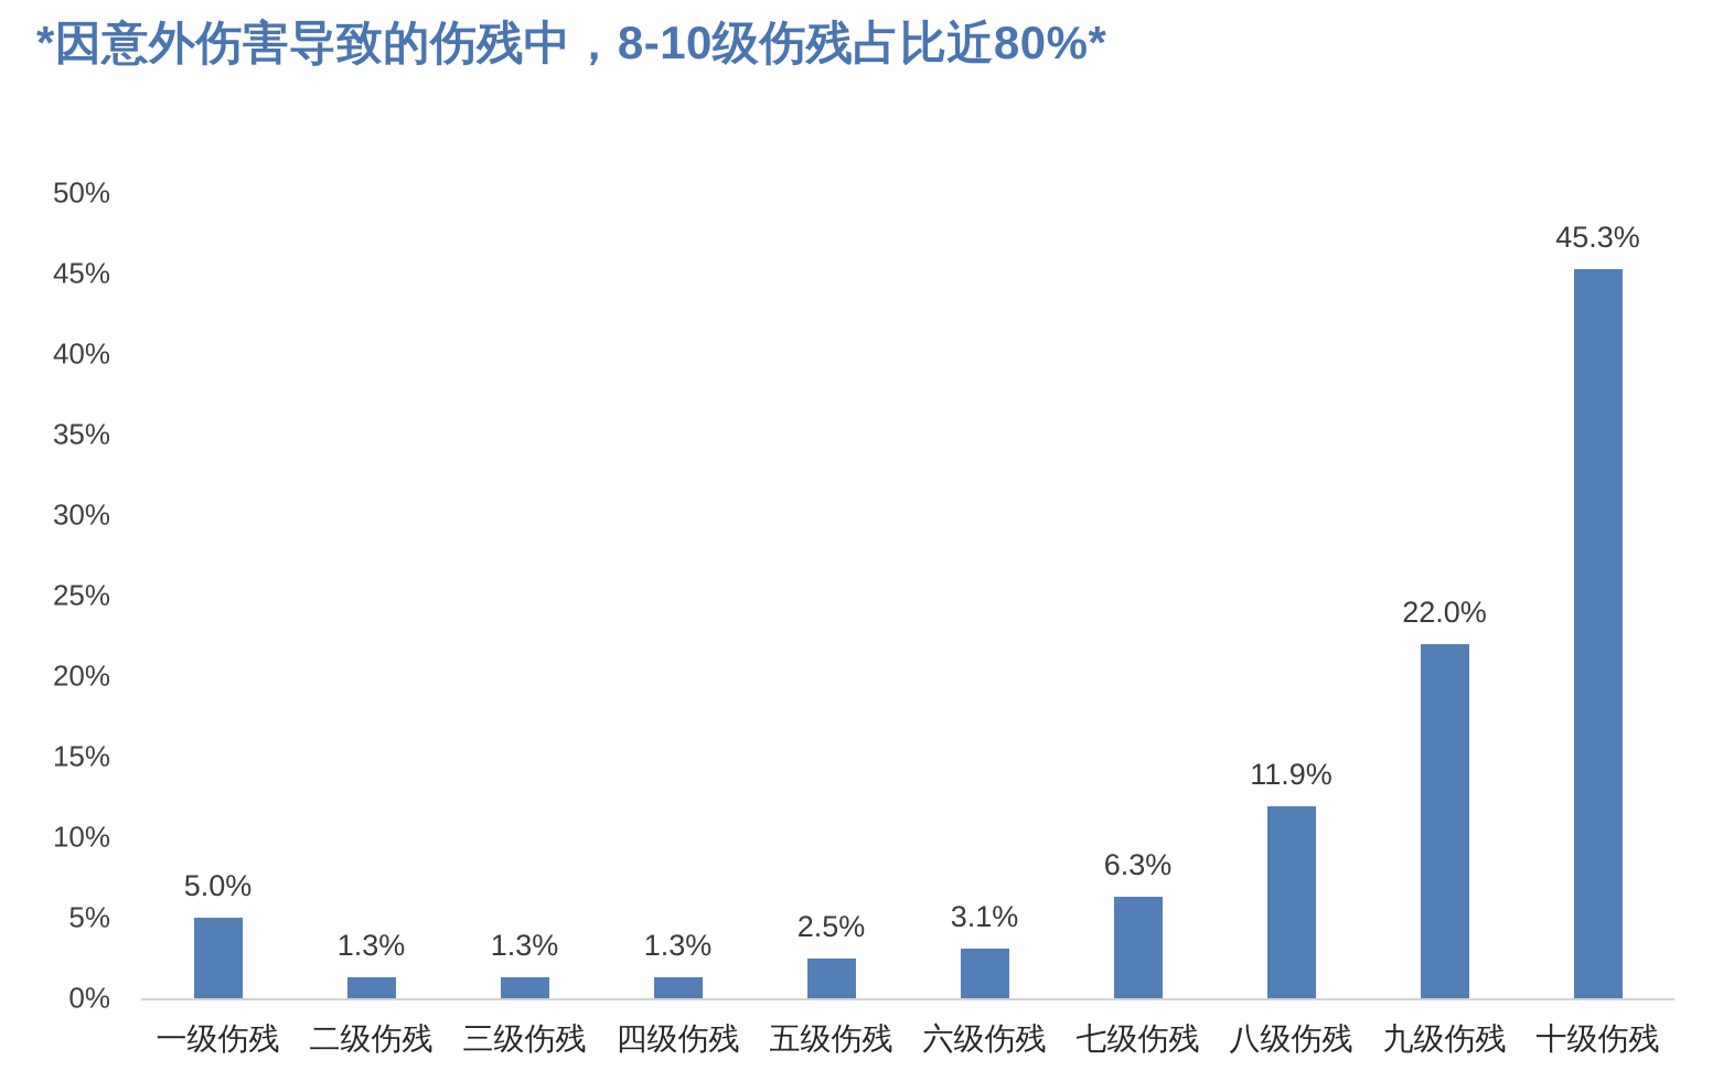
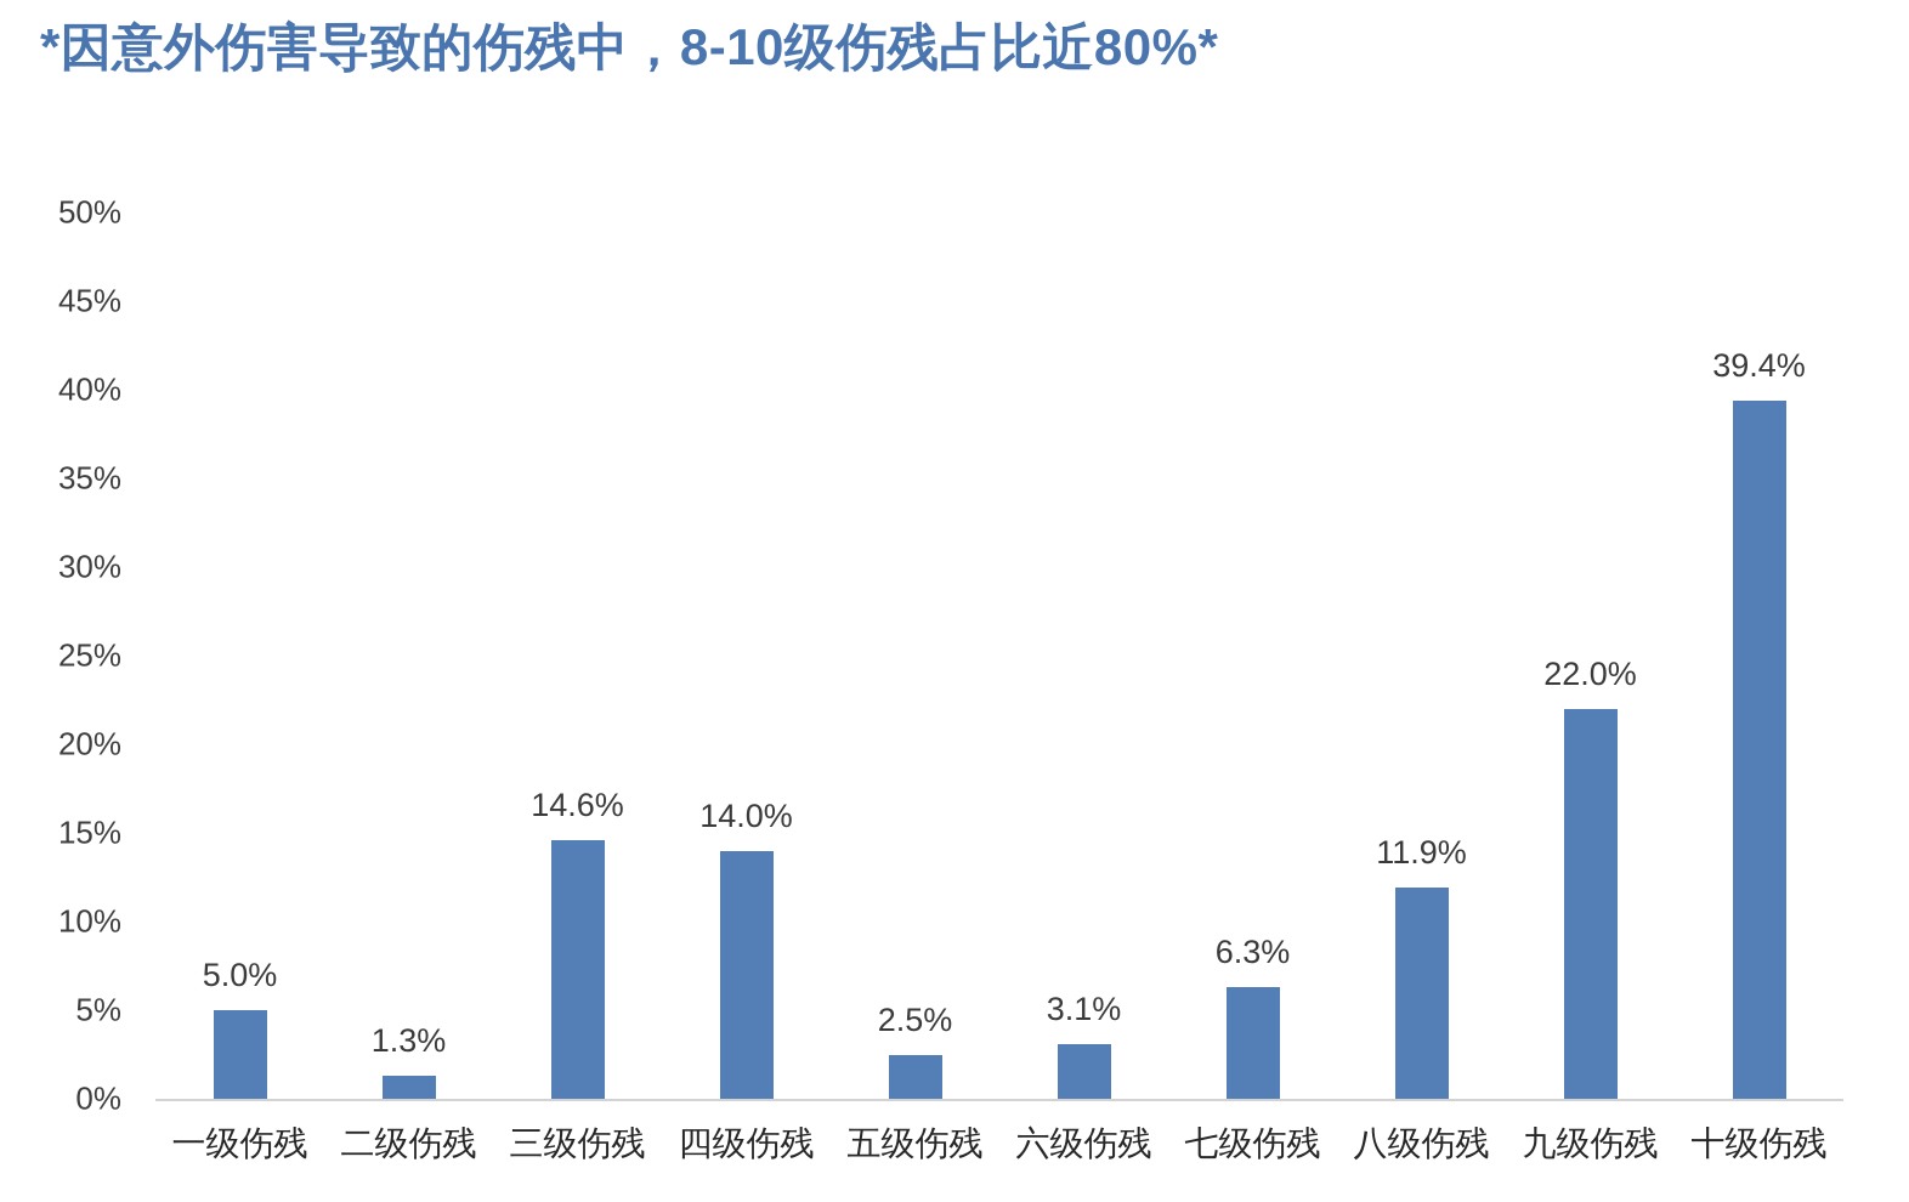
三级伤残: 1.3% -> 14.6%
四级伤残: 1.3% -> 14.0%
十级伤残: 45.3% -> 39.4%
